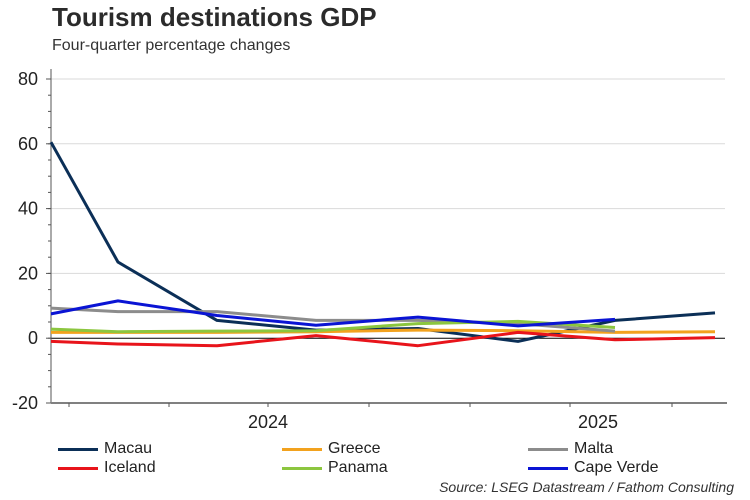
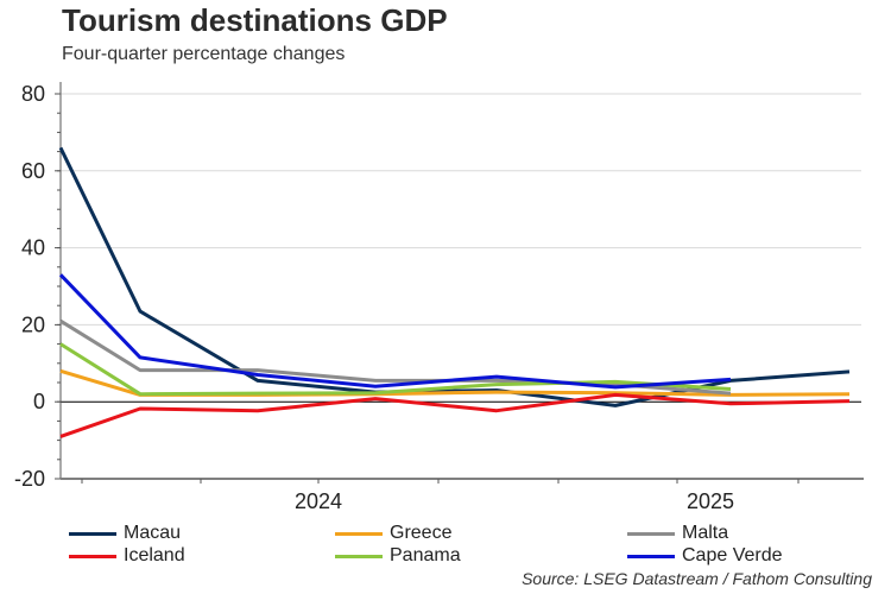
Macau/0: 60 -> 66
Greece/0: 2 -> 8
Malta/0: 9 -> 21
Iceland/0: -1 -> -9
Panama/0: 3 -> 15
Cape Verde/0: 8 -> 33
